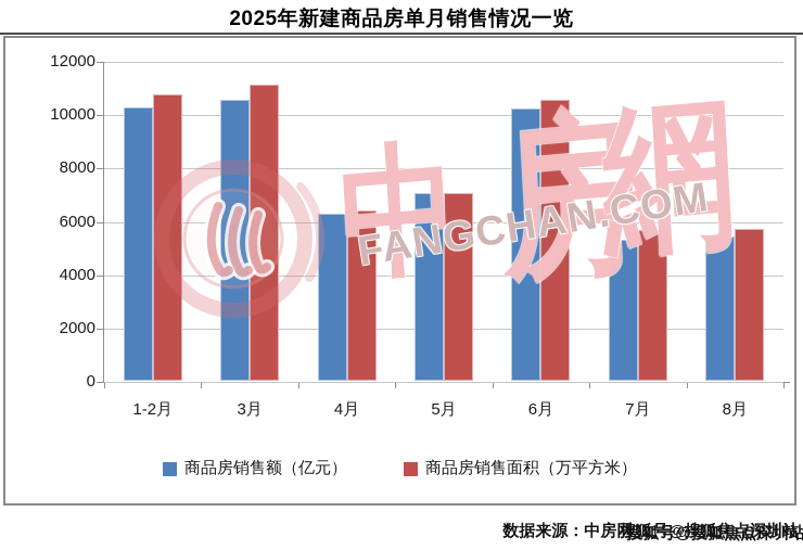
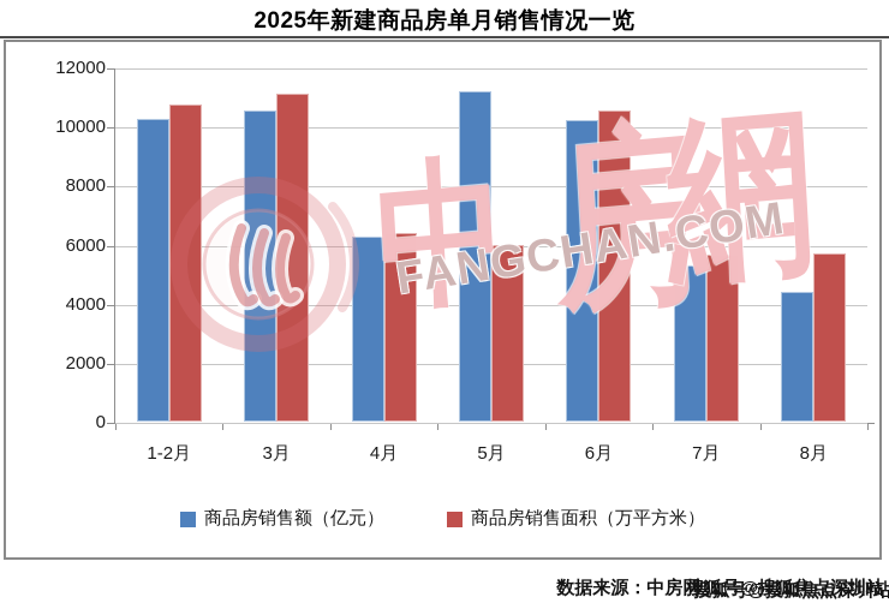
商品房销售额（亿元）/5月: 7000 -> 11200
商品房销售面积（万平方米）/5月: 7000 -> 6000
商品房销售额（亿元）/8月: 5400 -> 4400
